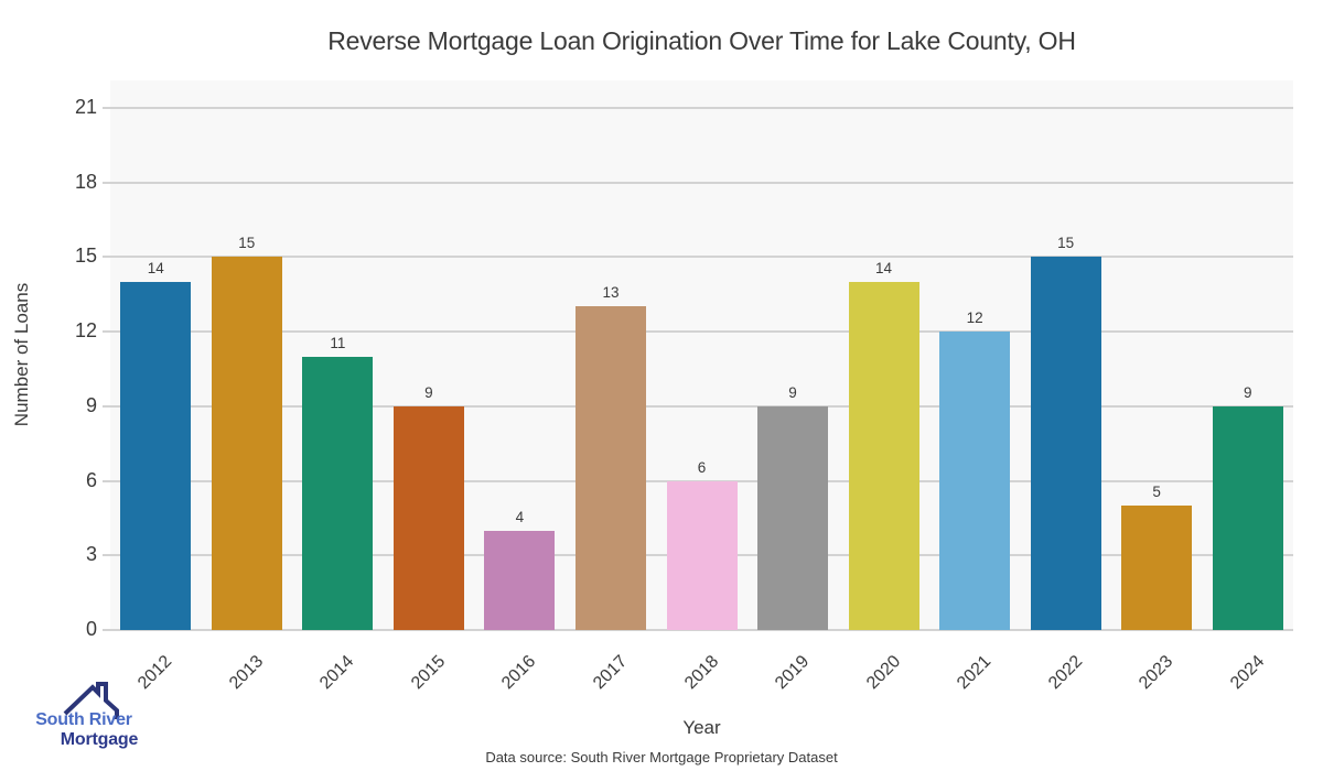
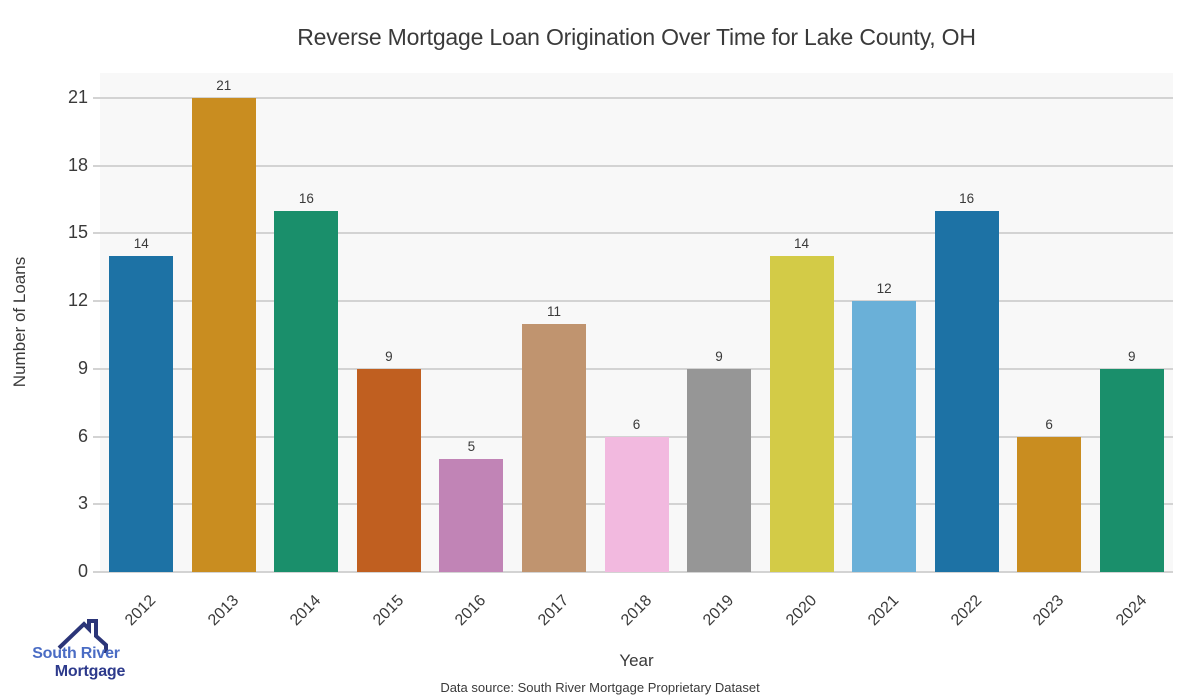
2013: 15 -> 21
2014: 11 -> 16
2016: 4 -> 5
2017: 13 -> 11
2022: 15 -> 16
2023: 5 -> 6
